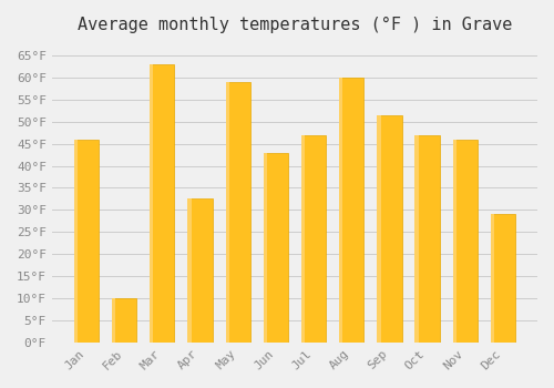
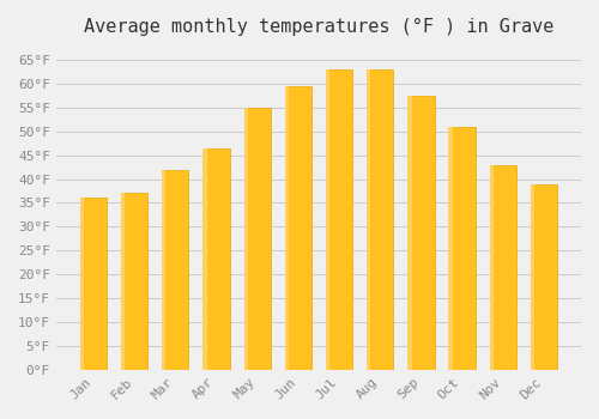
Jan: 46.0°F -> 36.0°F
Feb: 10.0°F -> 37.0°F
Mar: 63.0°F -> 42.0°F
Apr: 32.5°F -> 46.5°F
May: 59.0°F -> 55.0°F
Jun: 43.0°F -> 59.5°F
Jul: 47.0°F -> 63.0°F
Aug: 60.0°F -> 63.0°F
Sep: 51.5°F -> 57.5°F
Oct: 47.0°F -> 51.0°F
Nov: 46.0°F -> 43.0°F
Dec: 29.0°F -> 39.0°F
